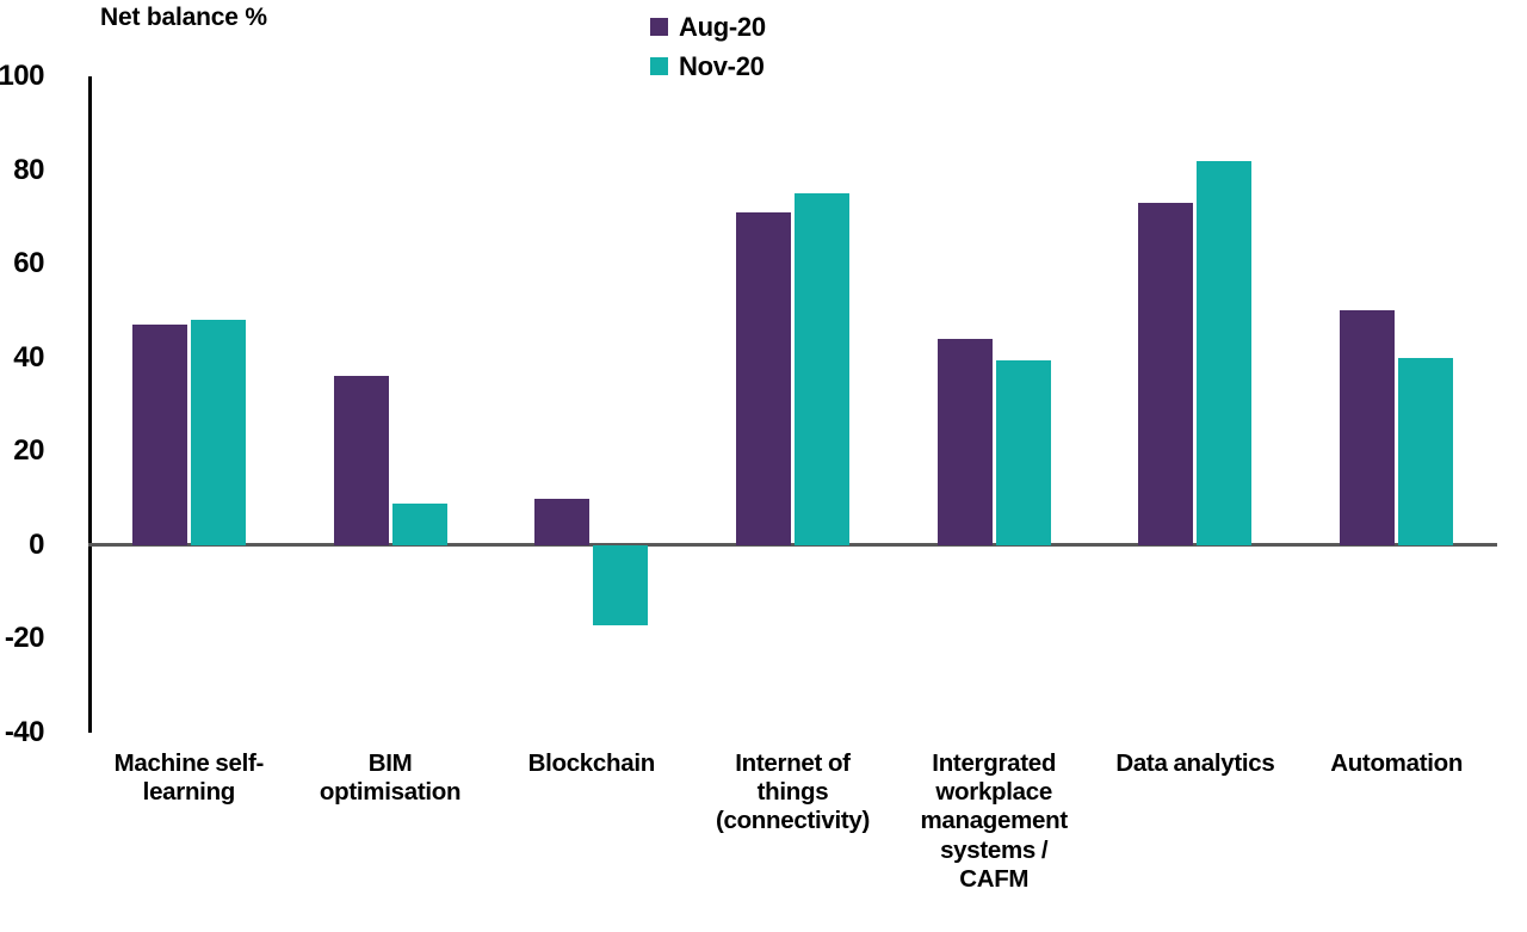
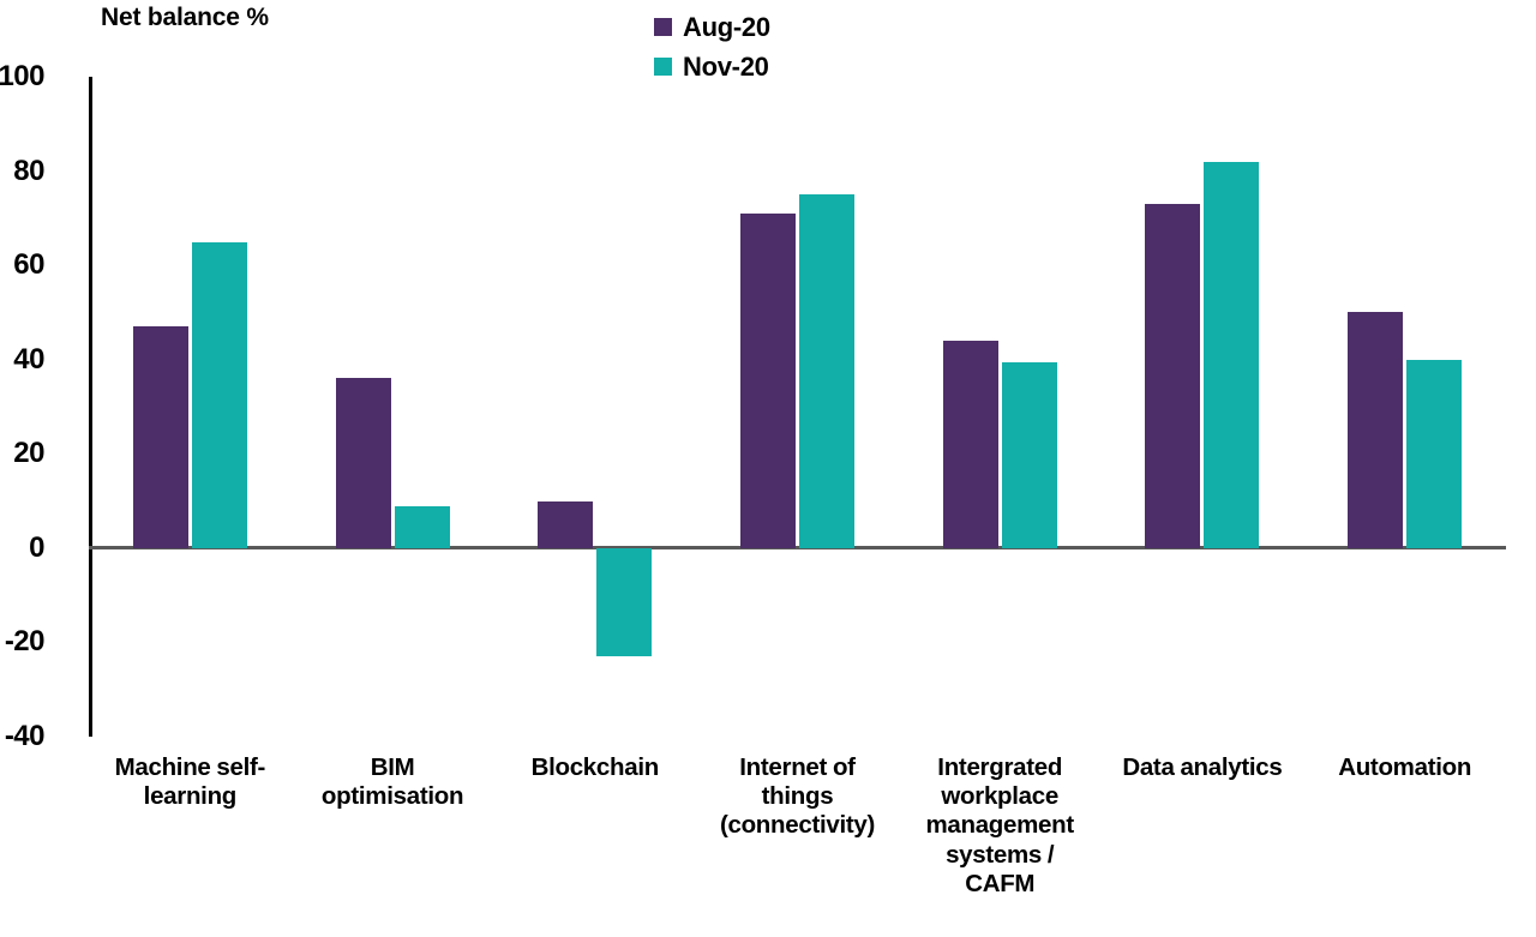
Nov-20/Machine self-learning: 48 -> 65
Nov-20/Blockchain: -17 -> -23
